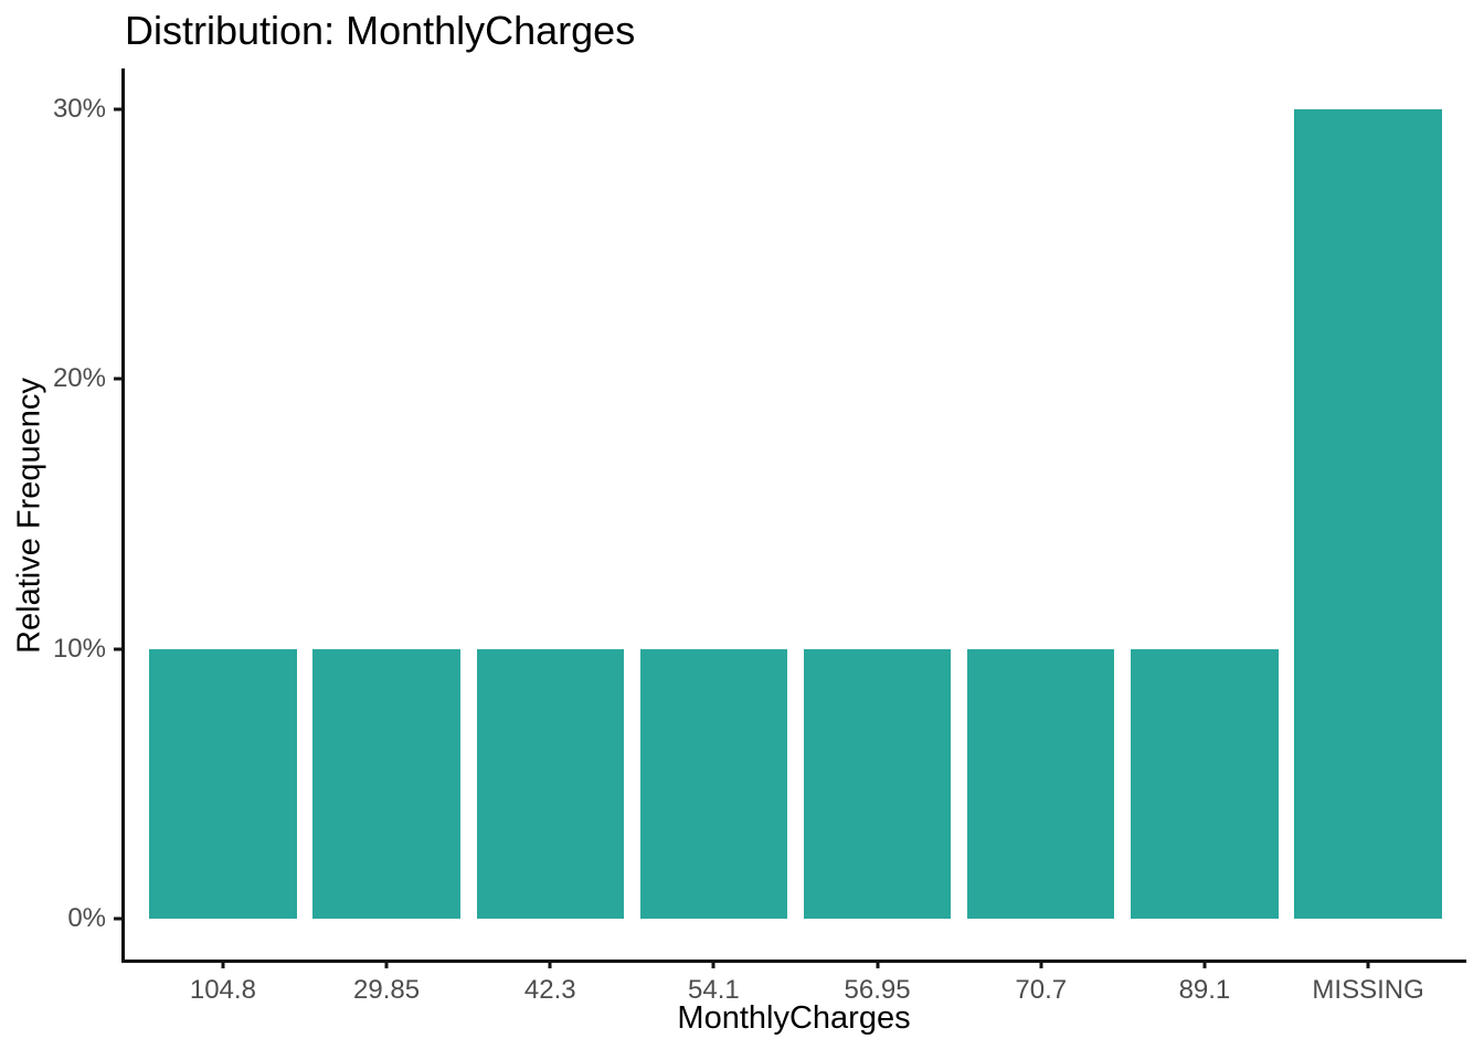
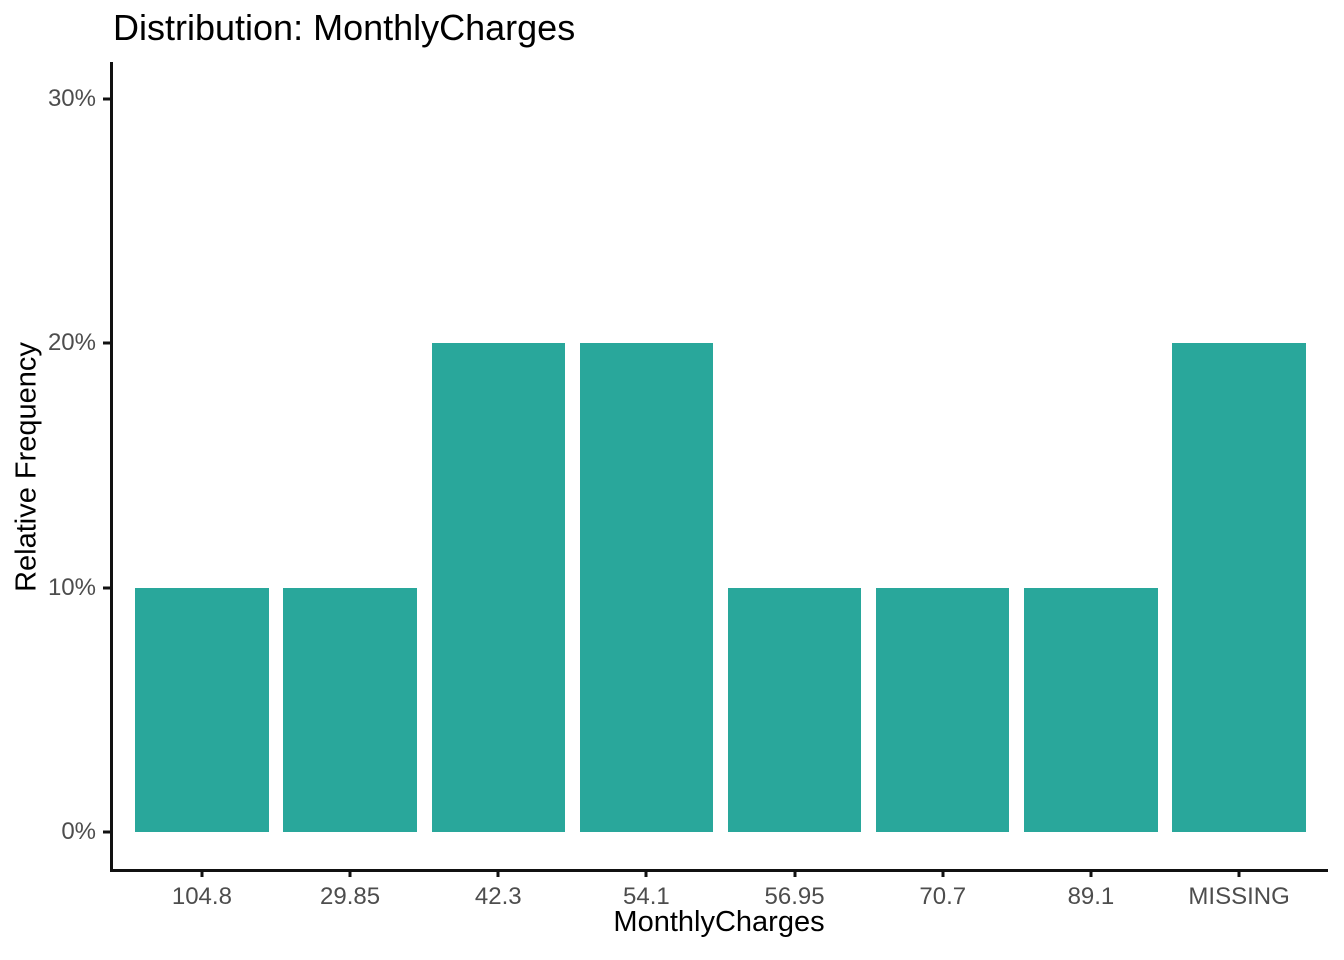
42.3: 10% -> 20%
54.1: 10% -> 20%
MISSING: 30% -> 20%
